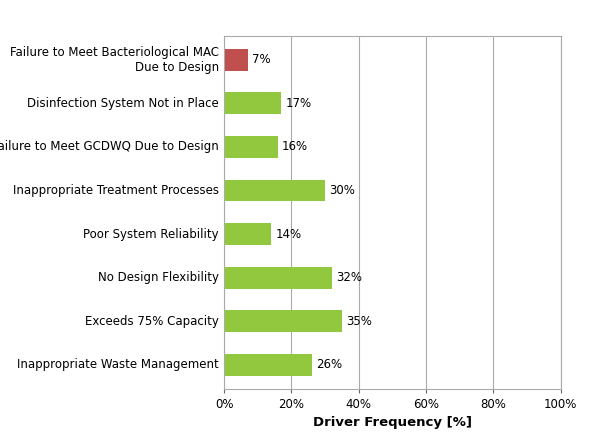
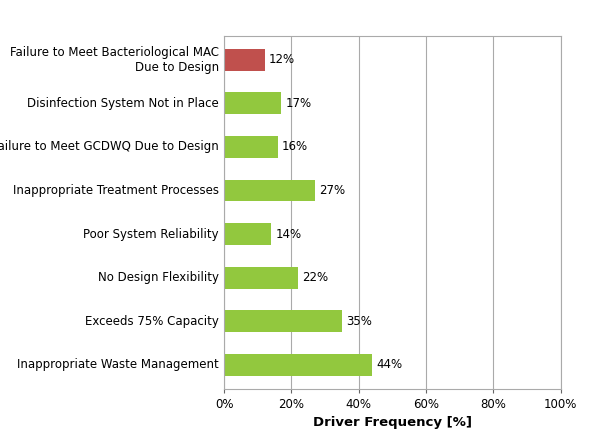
Failure to Meet Bacteriological MAC Due to Design: 7% -> 12%
Inappropriate Treatment Processes: 30% -> 27%
No Design Flexibility: 32% -> 22%
Inappropriate Waste Management: 26% -> 44%
